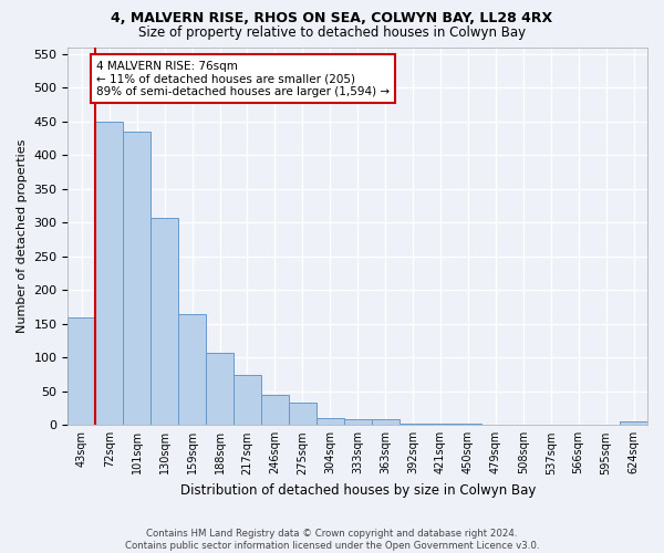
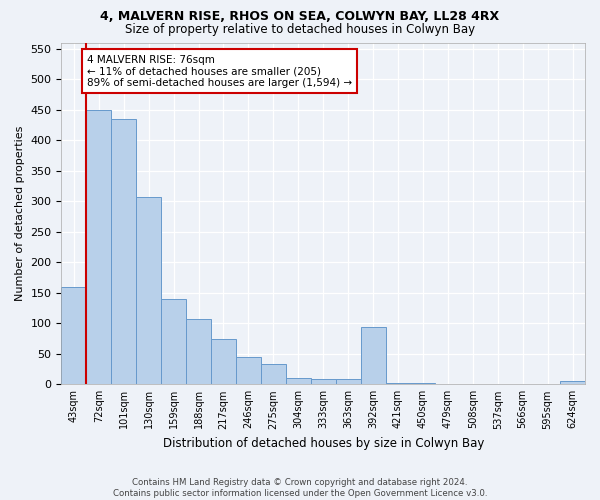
159sqm: 165 -> 140
392sqm: 2 -> 94
